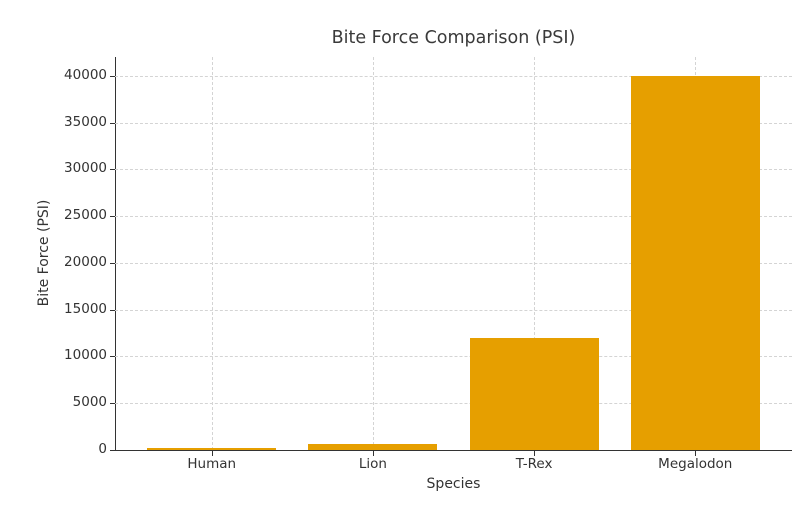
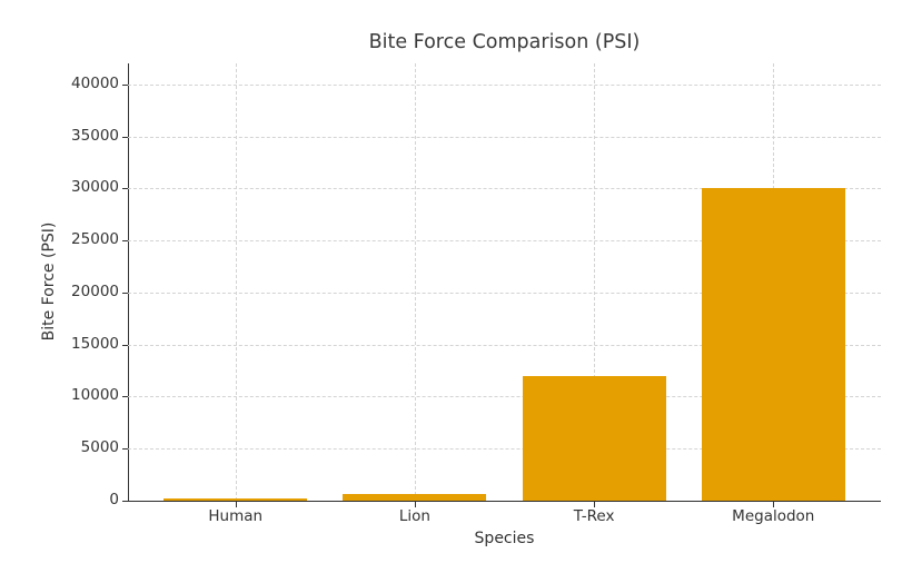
Megalodon: 40000 -> 30000
